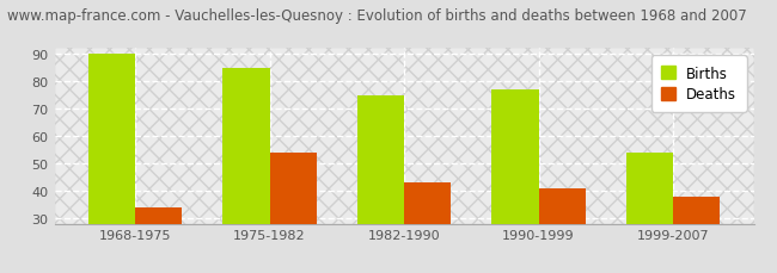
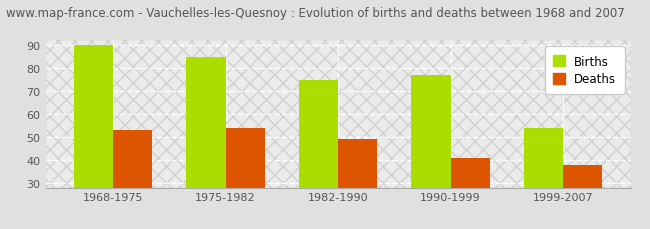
Deaths/1968-1975: 34 -> 53
Deaths/1982-1990: 43 -> 49
